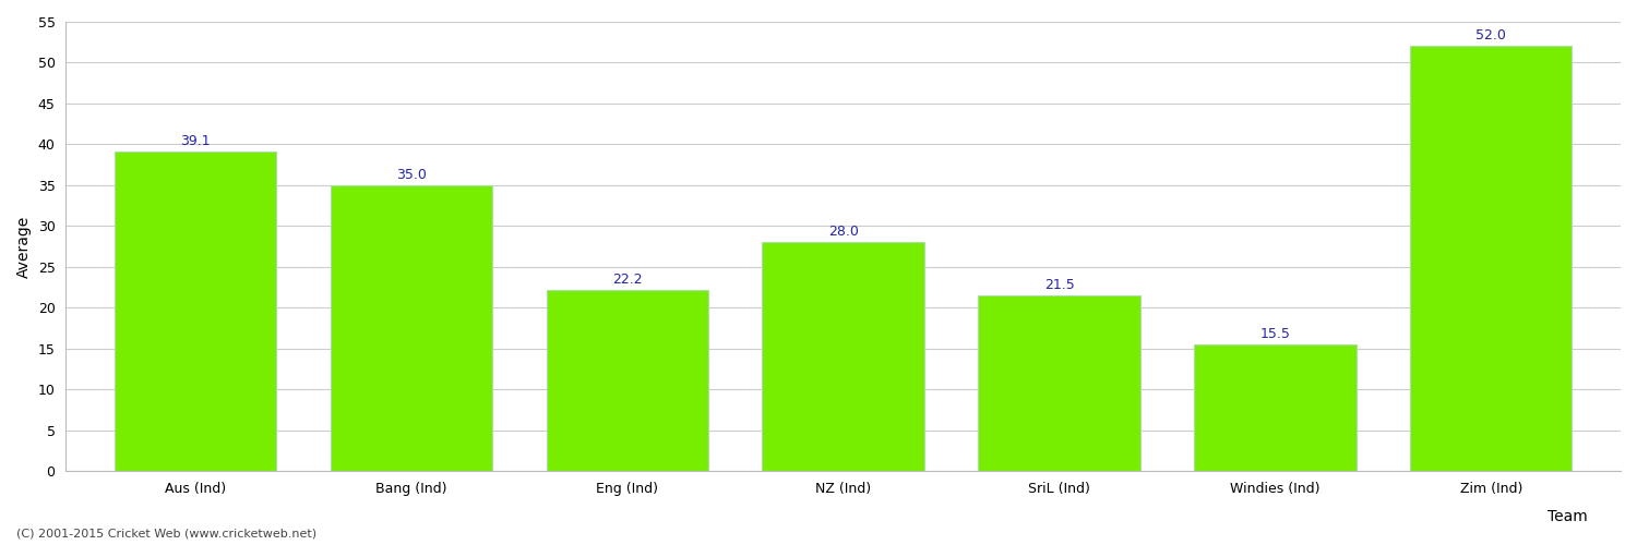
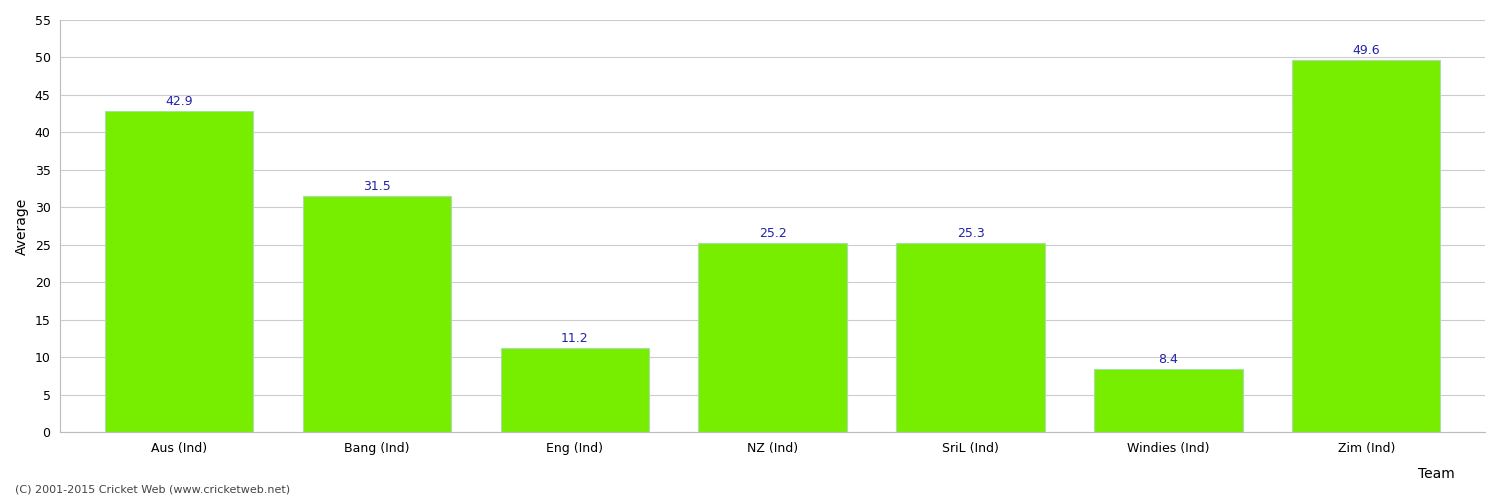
Aus (Ind): 39.1 -> 42.9
Bang (Ind): 35.0 -> 31.5
Eng (Ind): 22.2 -> 11.2
NZ (Ind): 28.0 -> 25.2
SriL (Ind): 21.5 -> 25.3
Windies (Ind): 15.5 -> 8.4
Zim (Ind): 52.0 -> 49.6
